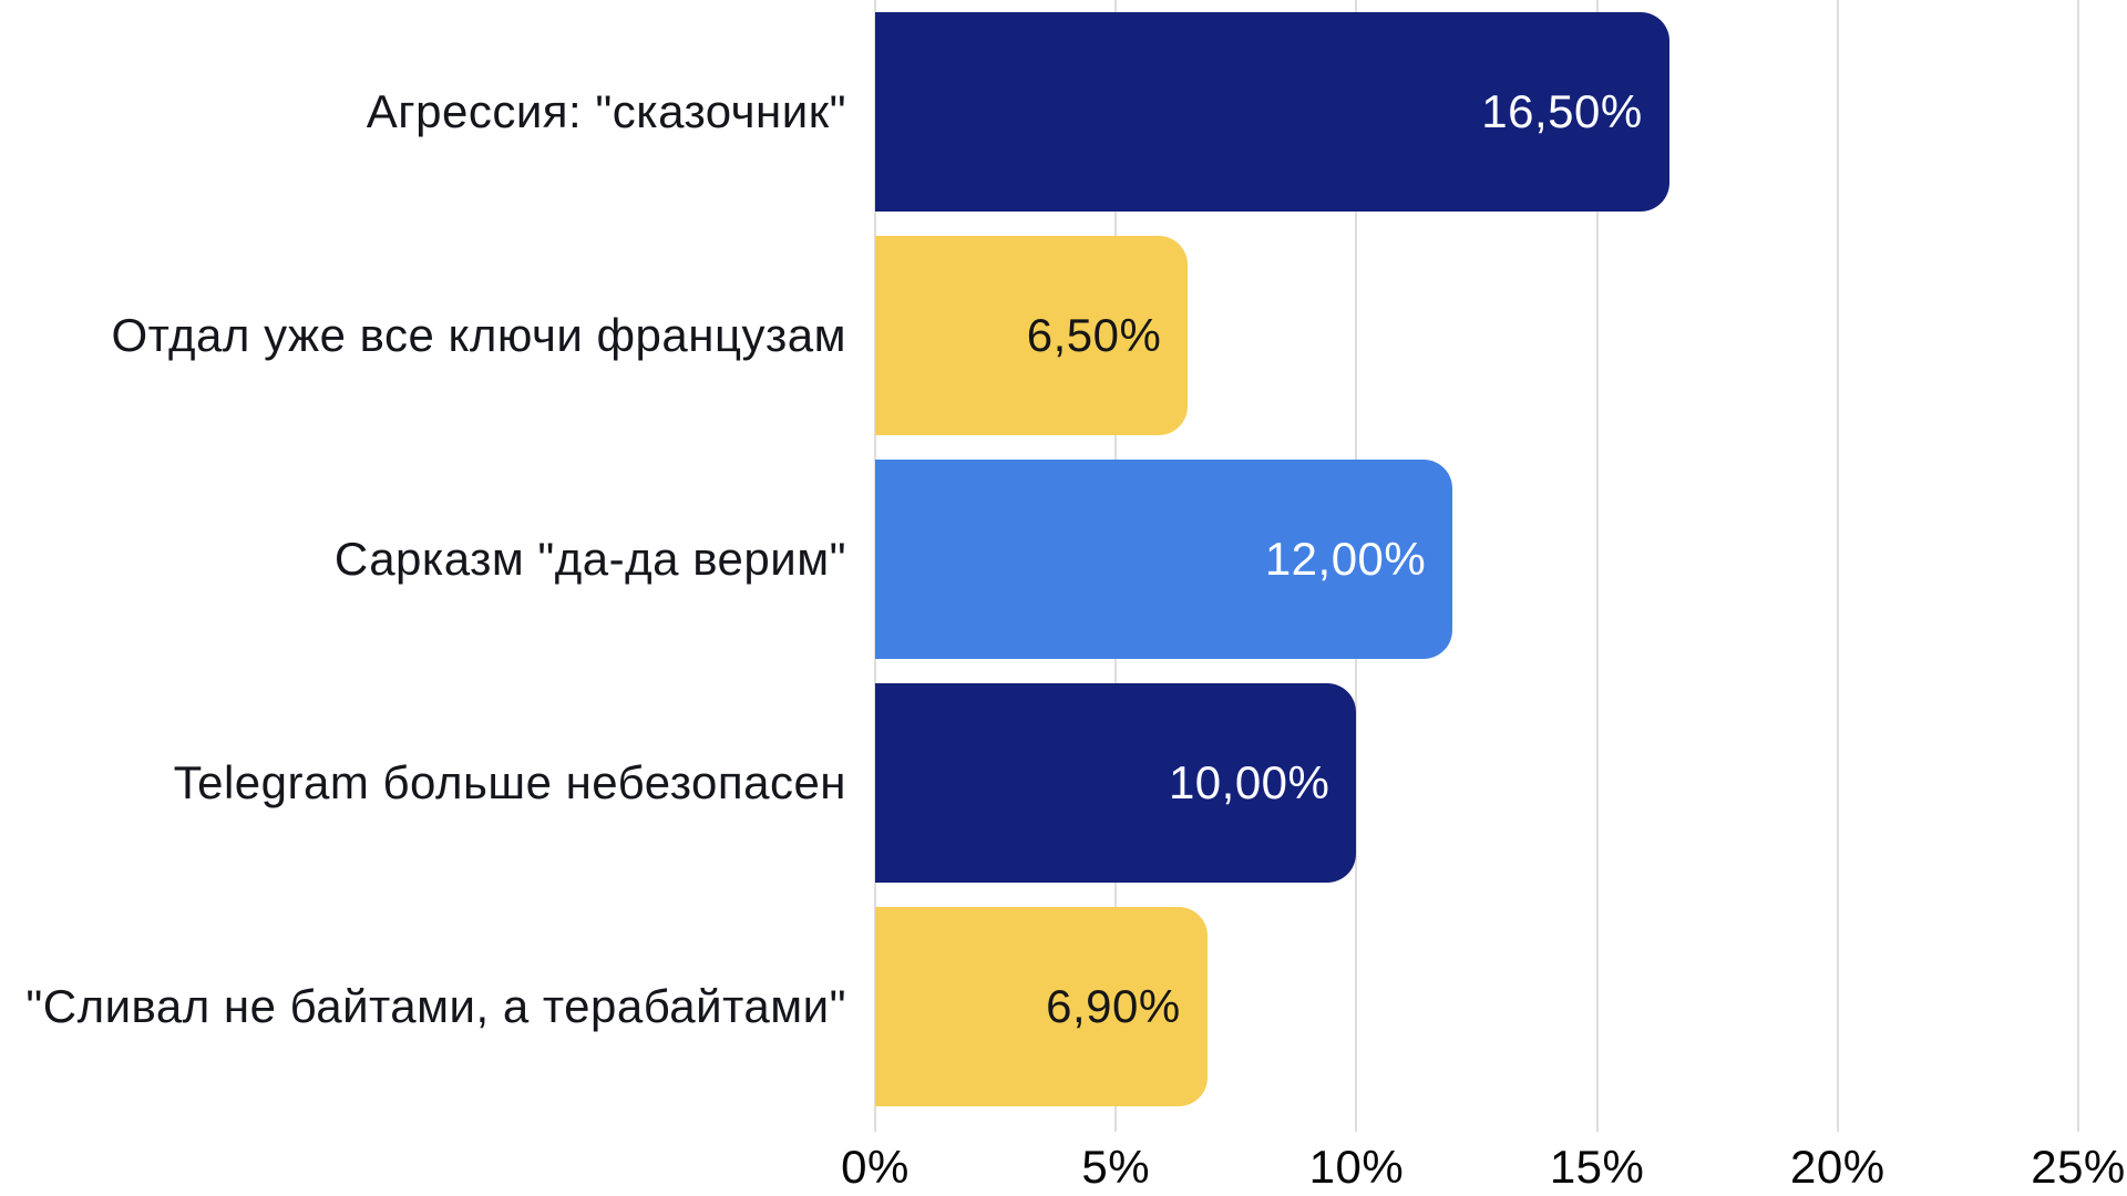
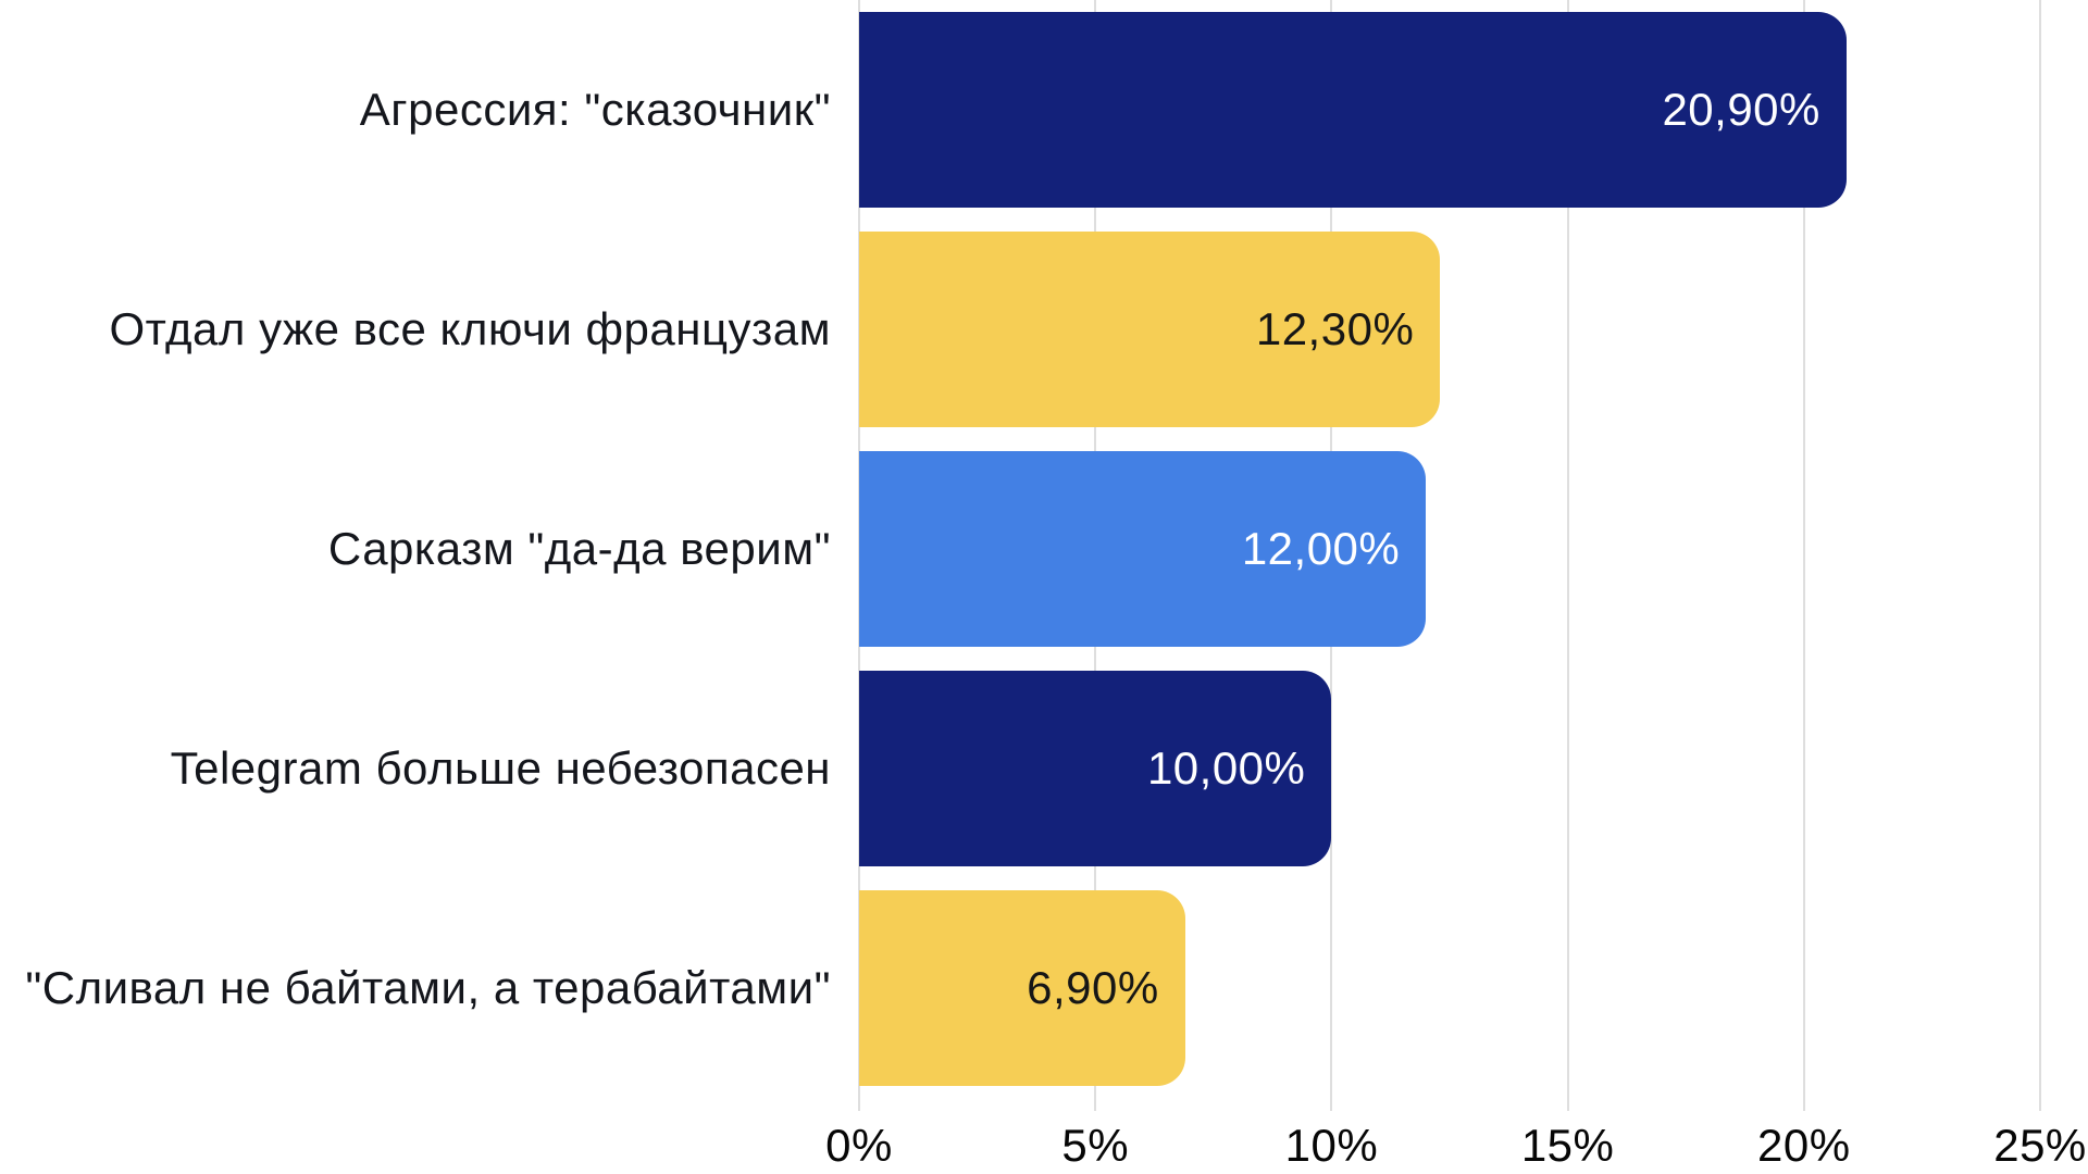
Агрессия: "сказочник": 16,50% -> 20,90%
Отдал уже все ключи французам: 6,50% -> 12,30%
